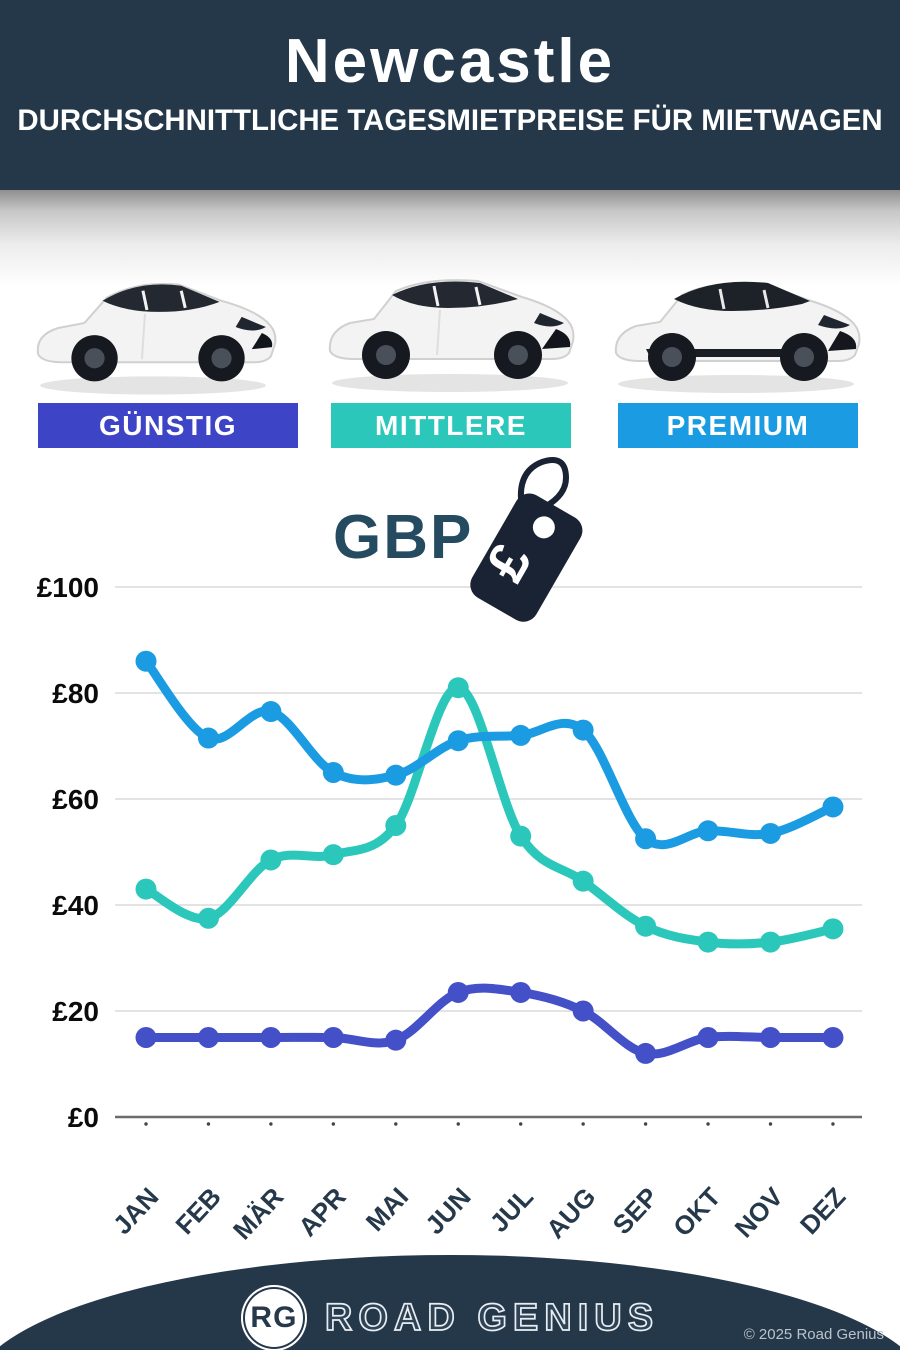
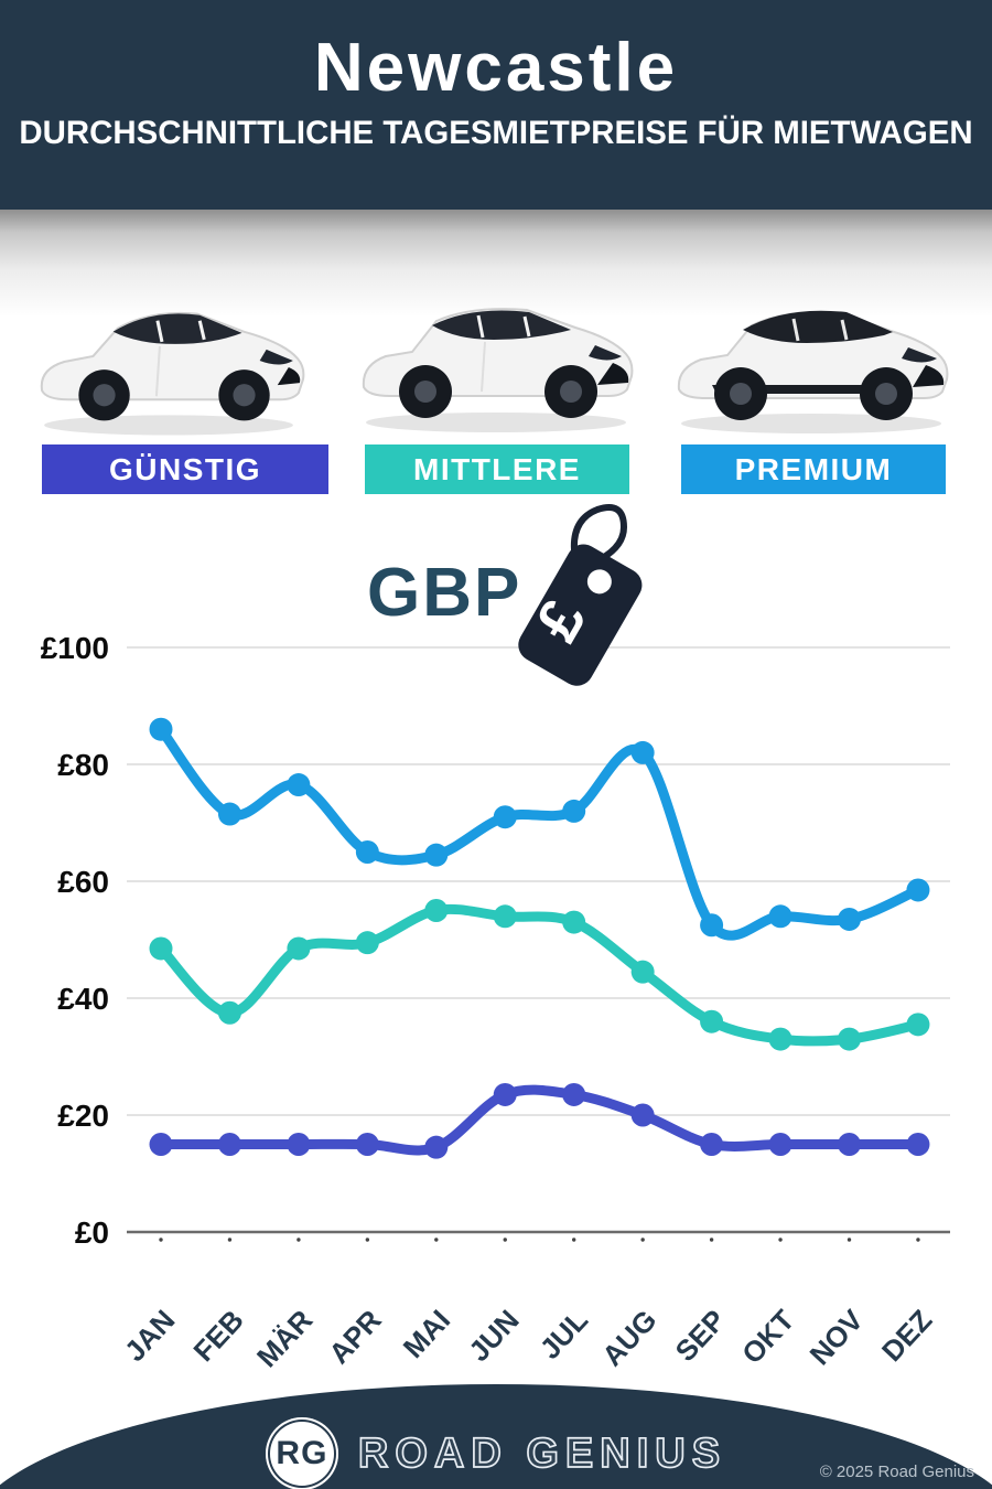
MITTLERE/JAN: £43 -> £48
MITTLERE/JUN: £81 -> £54
PREMIUM/AUG: £73 -> £82
GÜNSTIG/SEP: £12 -> £15
